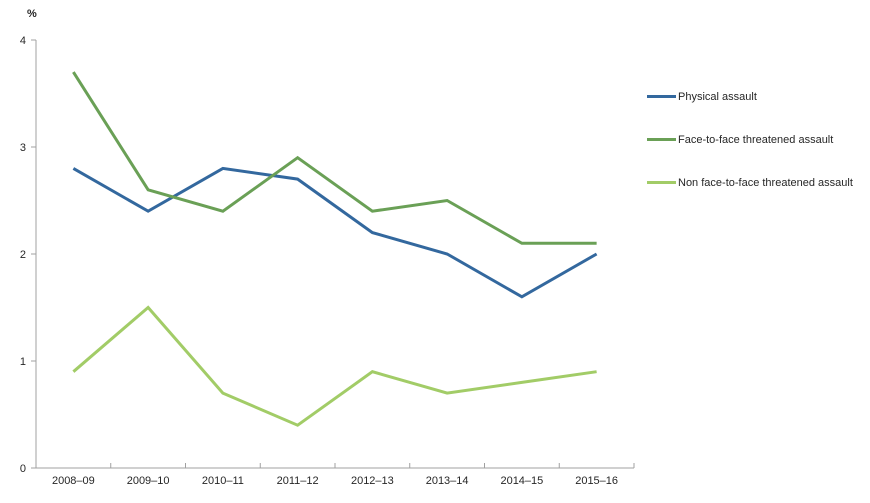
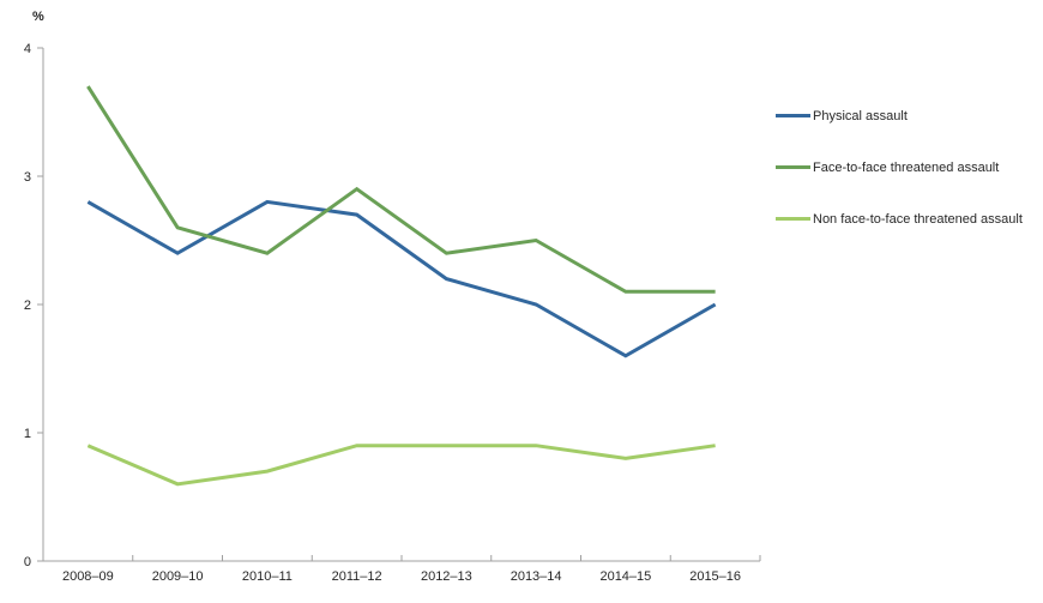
Non face-to-face threatened assault/2009–10: 1.5 -> 0.6
Non face-to-face threatened assault/2011–12: 0.4 -> 0.9
Non face-to-face threatened assault/2013–14: 0.7 -> 0.9
